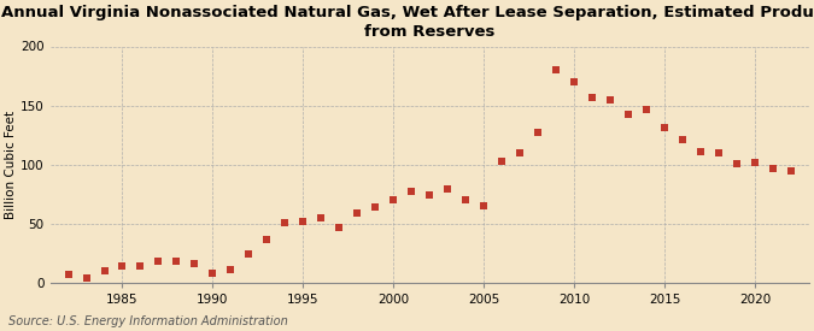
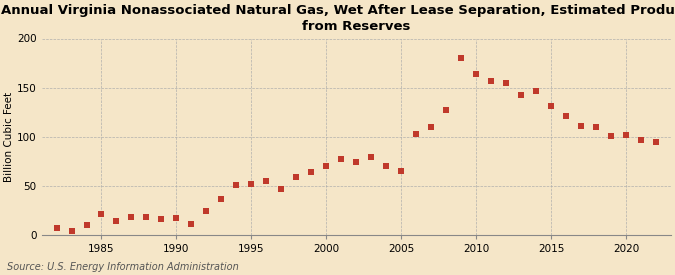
1985: 15 -> 22
1990: 8 -> 18
2010: 170 -> 164
